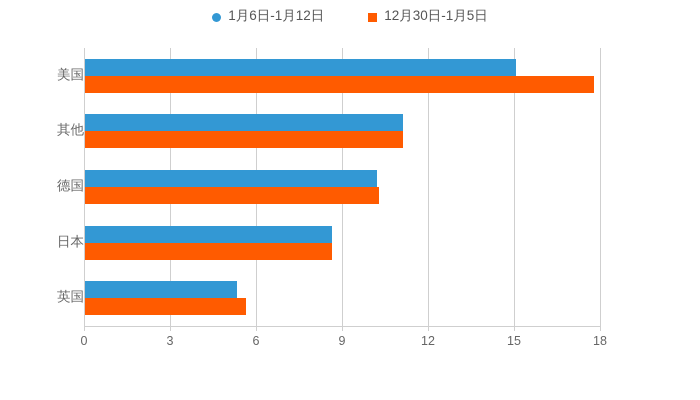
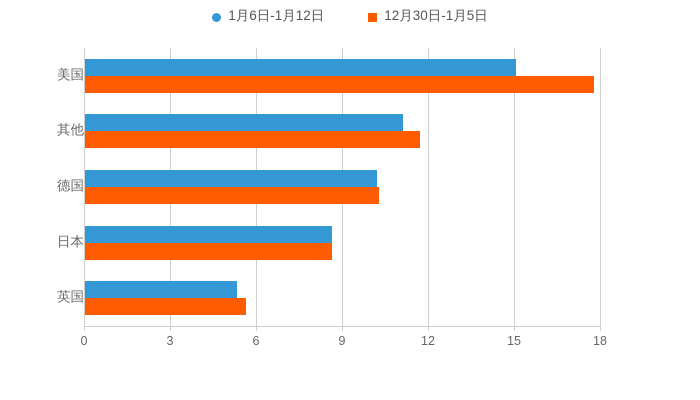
12月30日-1月5日/其他: 11.1 -> 11.7
